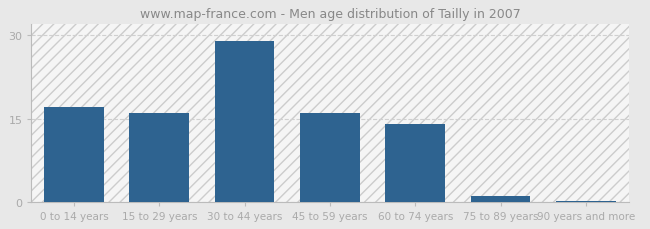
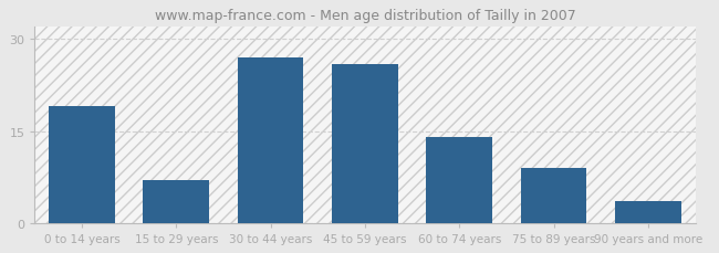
0 to 14 years: 17.0 -> 19.0
15 to 29 years: 16.0 -> 7.0
30 to 44 years: 29.0 -> 27.0
45 to 59 years: 16.0 -> 26.0
75 to 89 years: 1.0 -> 9.0
90 years and more: 0.2 -> 3.6
